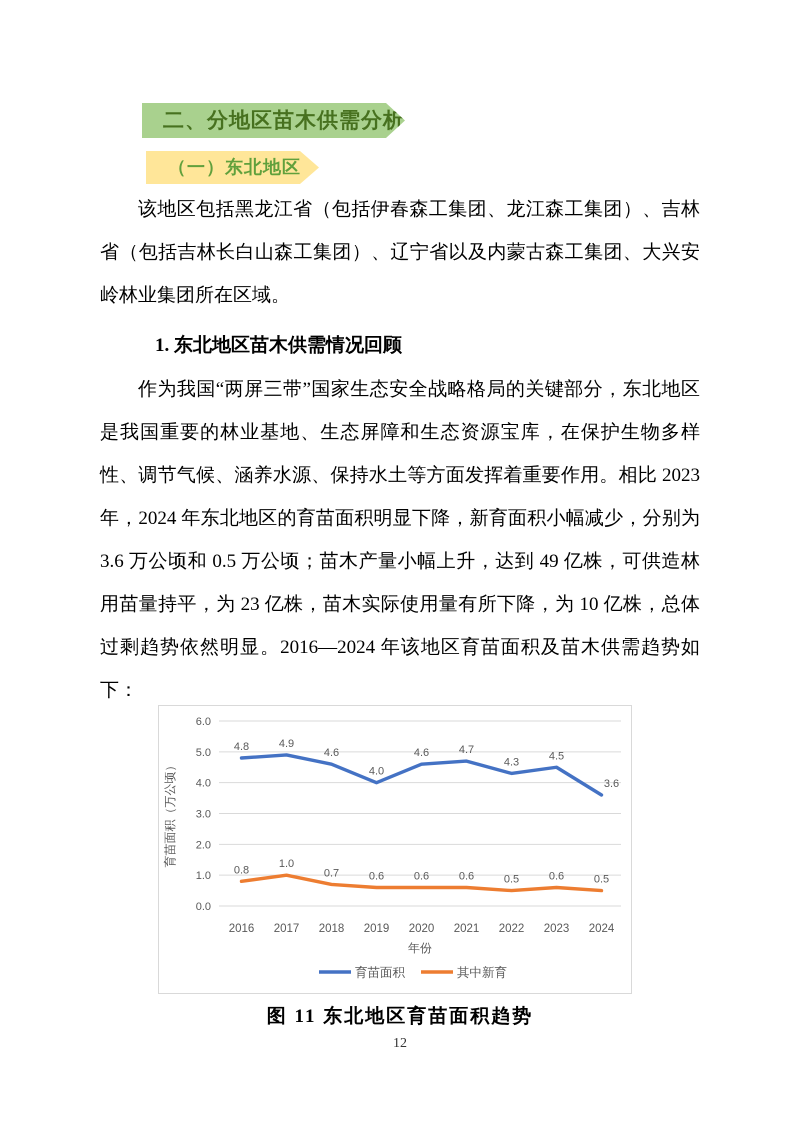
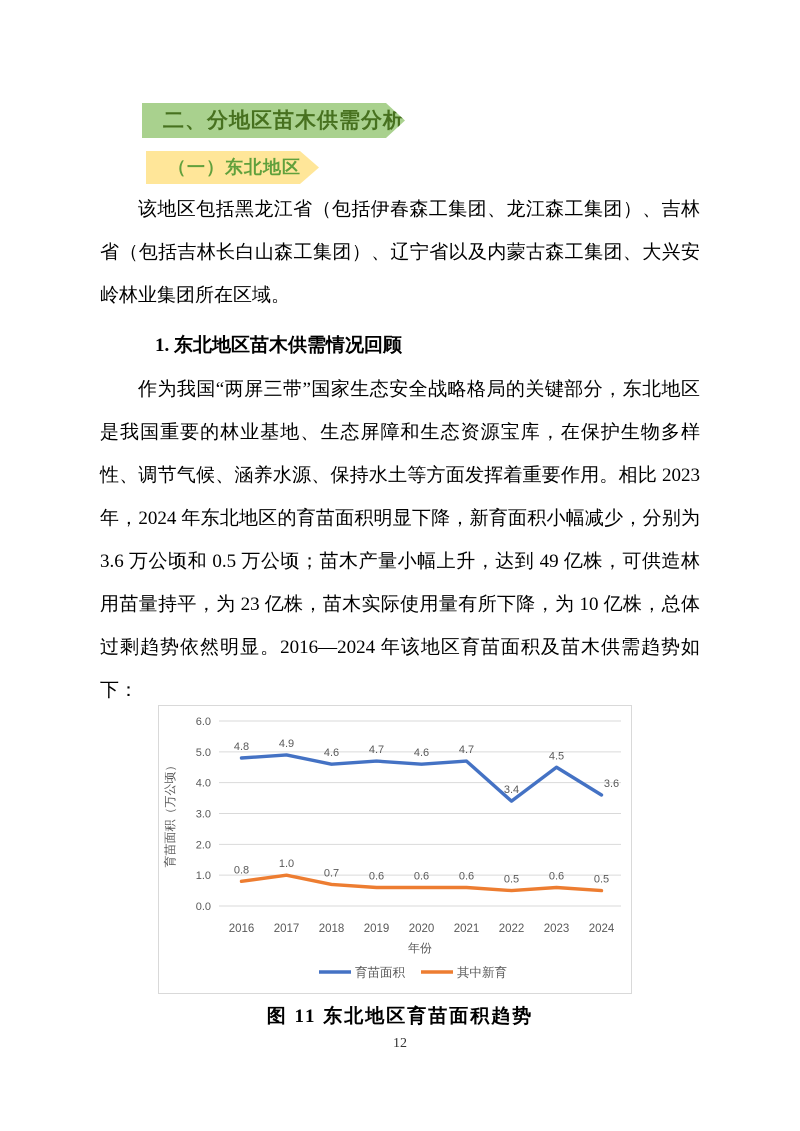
育苗面积/2019: 4.0 -> 4.7
育苗面积/2022: 4.3 -> 3.4
